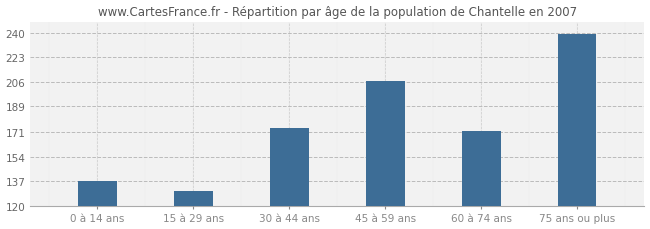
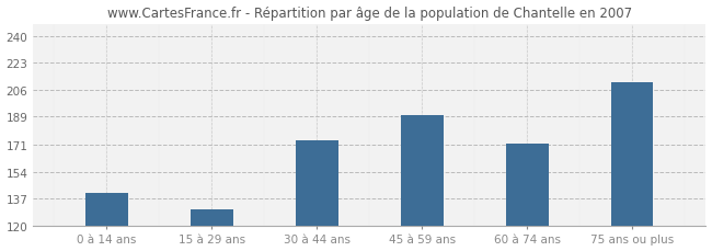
0 à 14 ans: 137 -> 141
45 à 59 ans: 207 -> 190
75 ans ou plus: 239 -> 211
